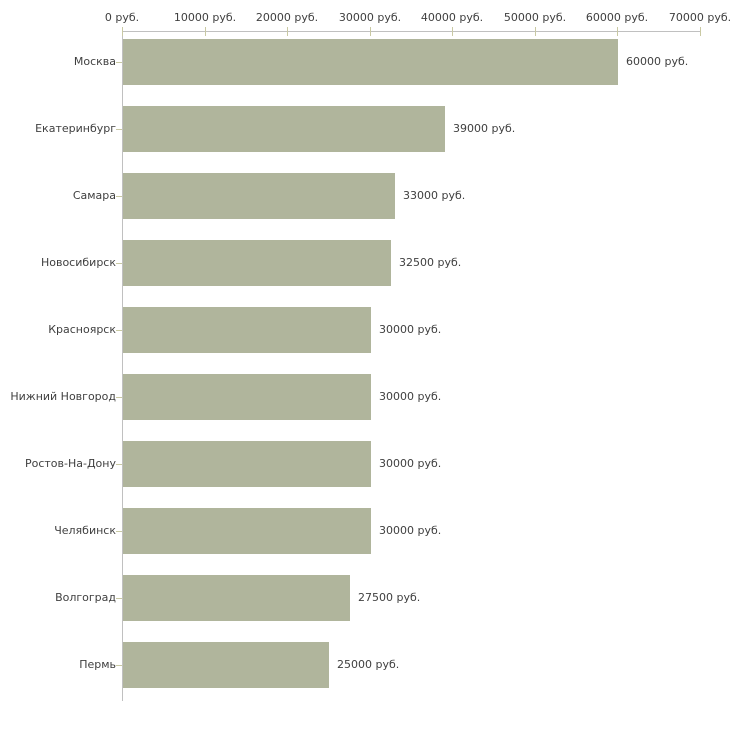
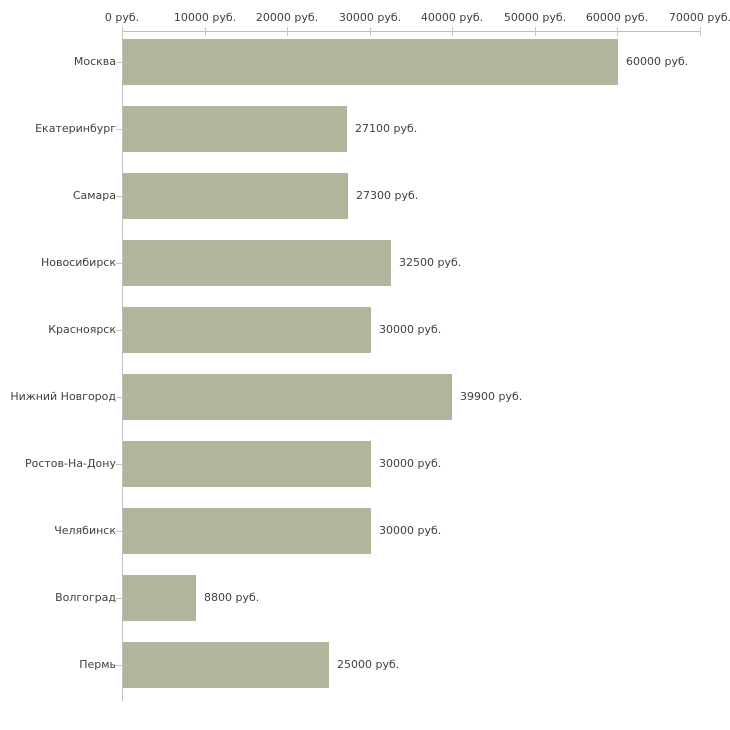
Екатеринбург: 39000 -> 27100
Самара: 33000 -> 27300
Нижний Новгород: 30000 -> 39900
Волгоград: 27500 -> 8800
